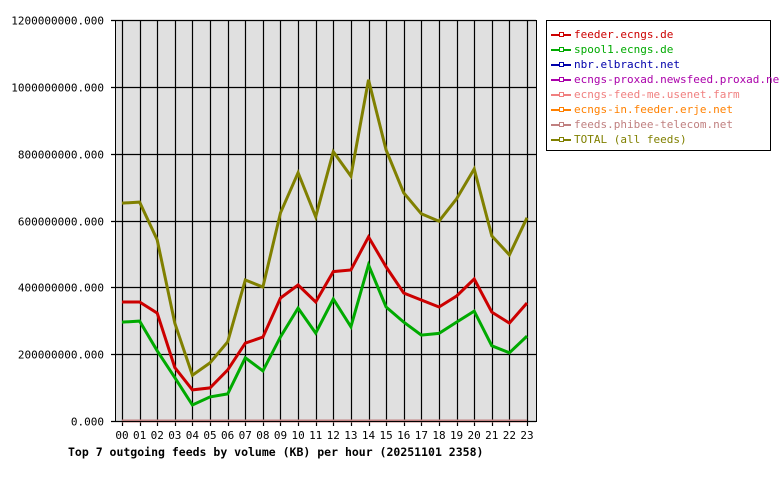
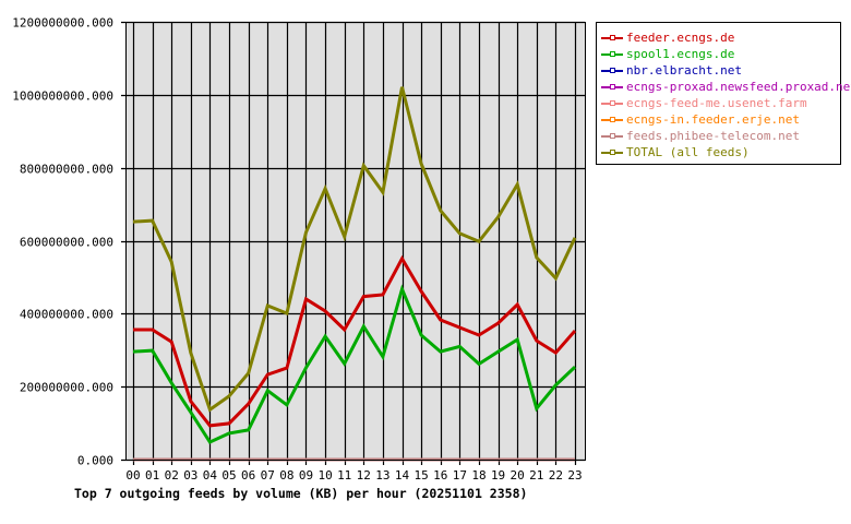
feeder.ecngs.de/09: 370000000 -> 440000000
spool1.ecngs.de/17: 260000000 -> 310000000
spool1.ecngs.de/21: 220000000 -> 140000000
